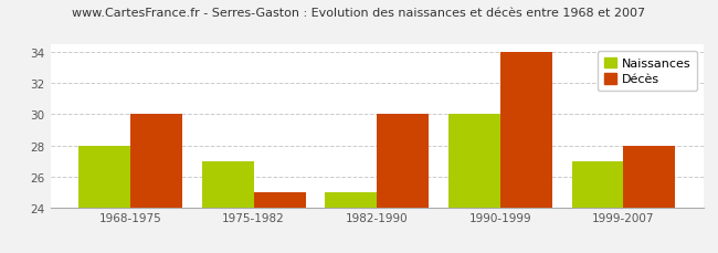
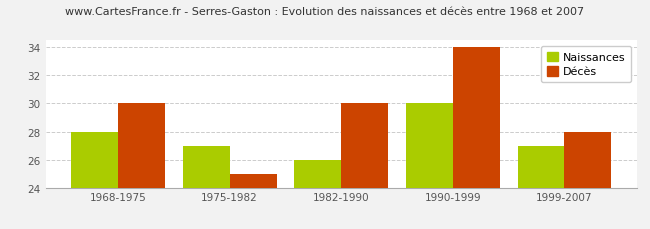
Naissances/1982-1990: 25 -> 26
